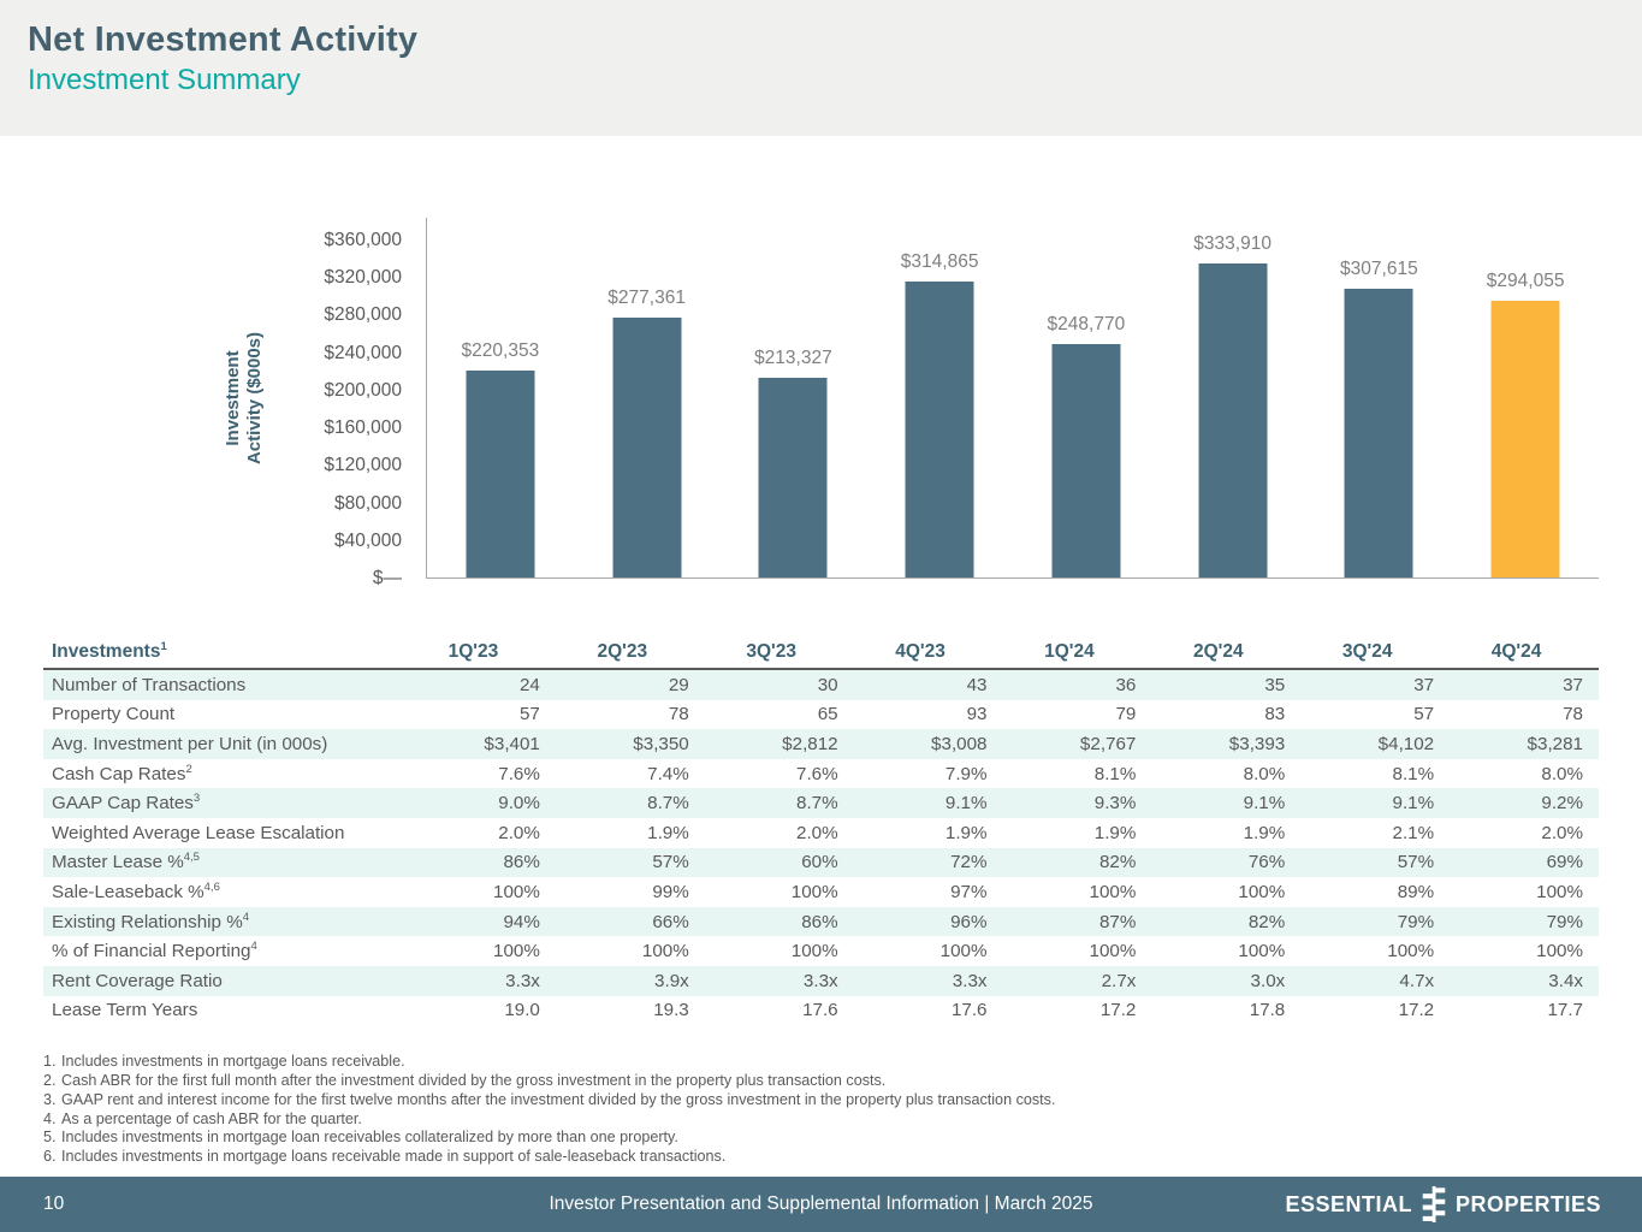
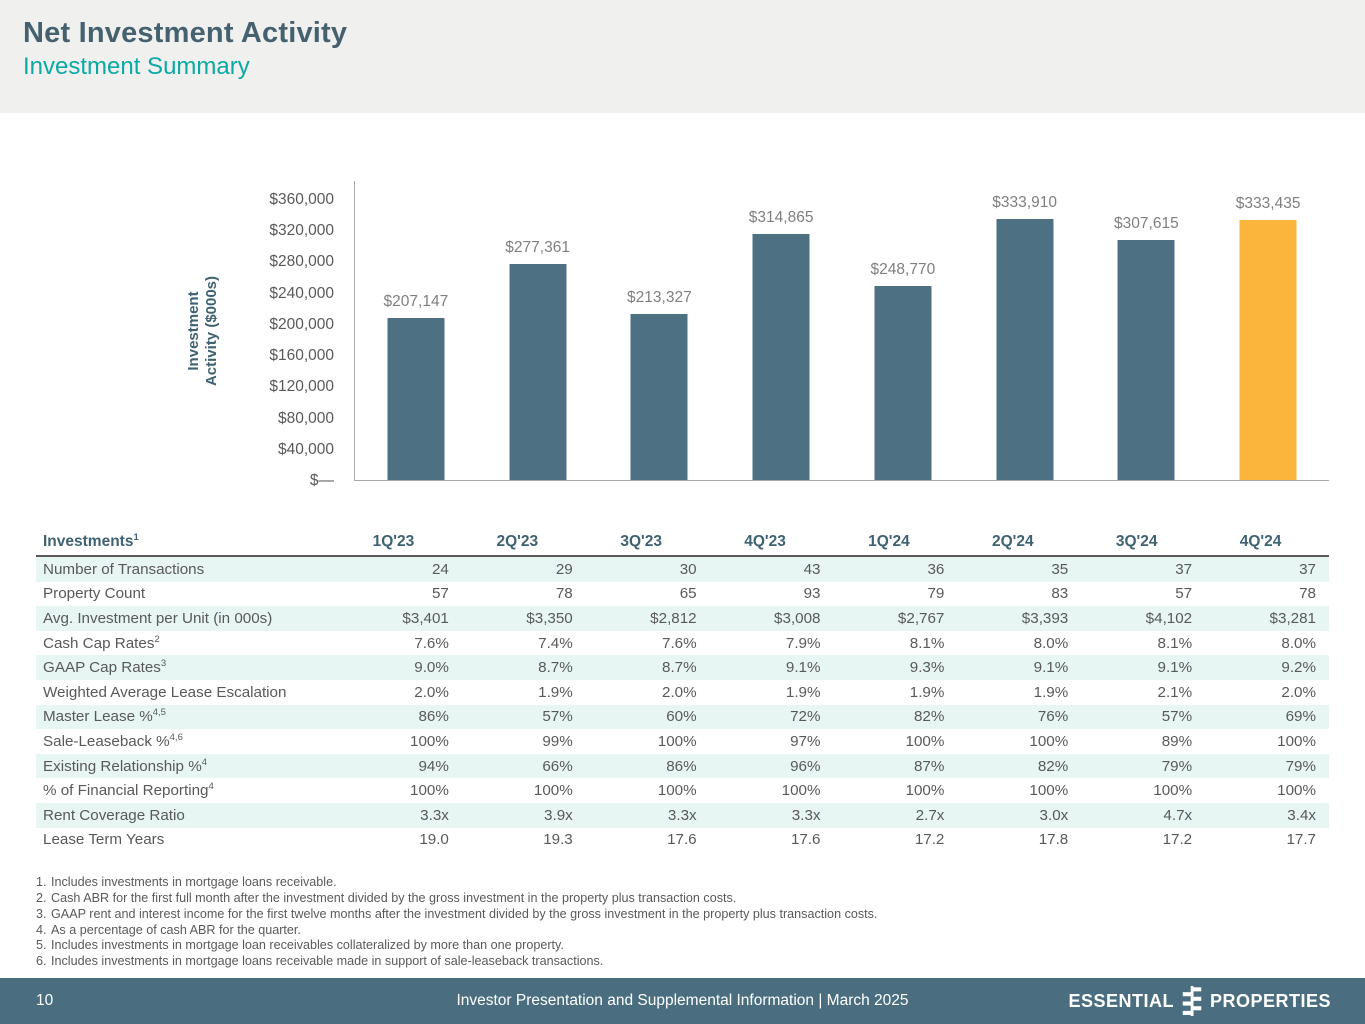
1Q'23: $220,353 -> $207,147
4Q'24: $294,055 -> $333,435
